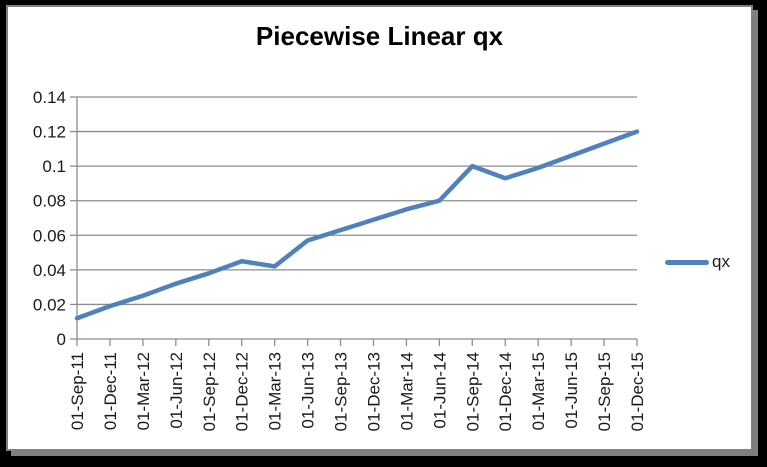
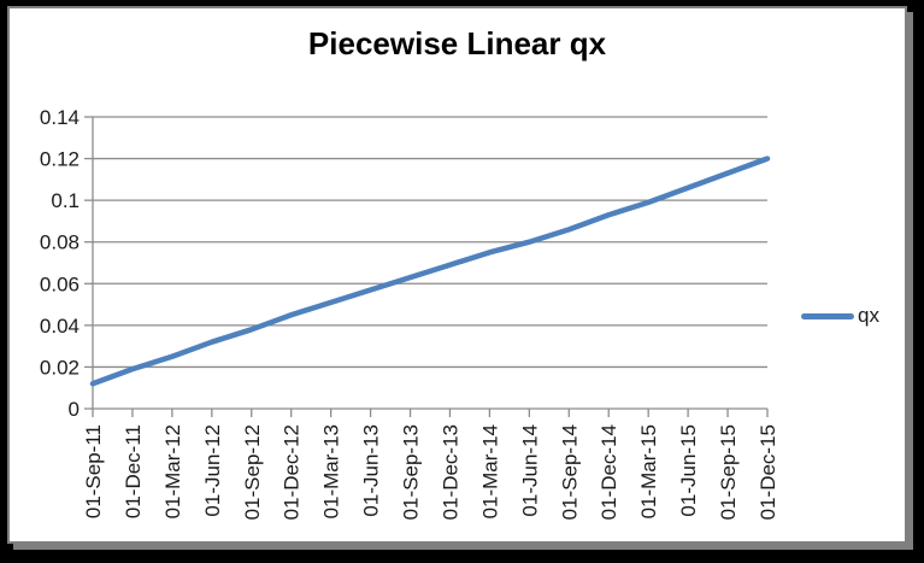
01-Mar-13: 0.042 -> 0.051
01-Sep-14: 0.100 -> 0.086
